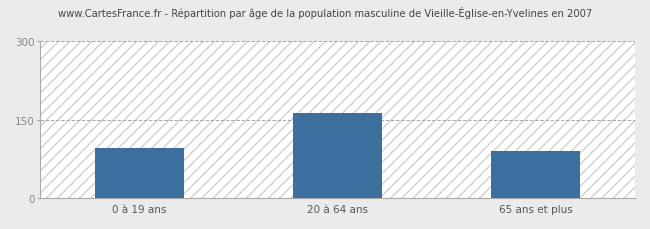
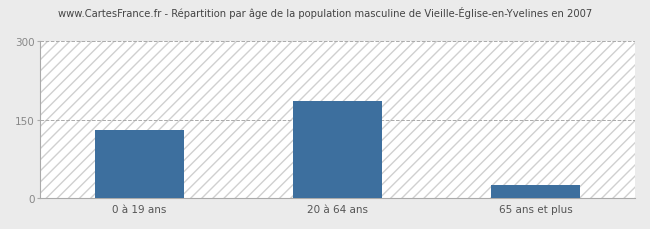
0 à 19 ans: 96 -> 130
20 à 64 ans: 162 -> 185
65 ans et plus: 90 -> 25
